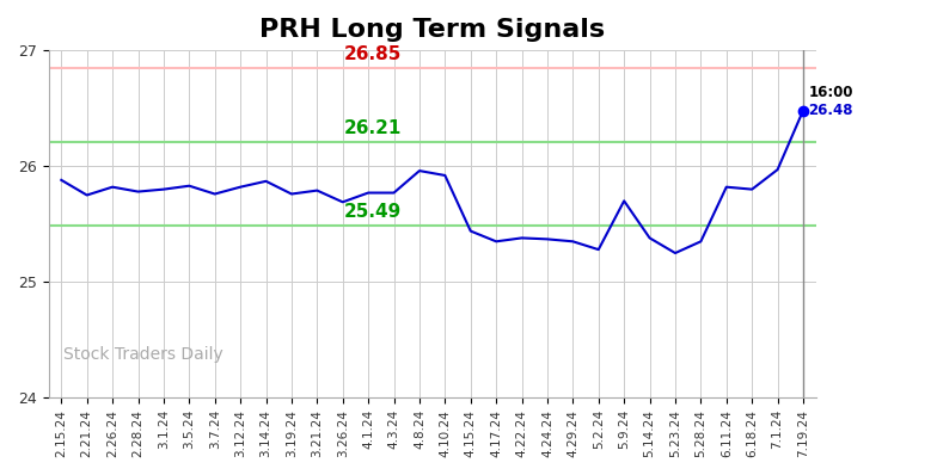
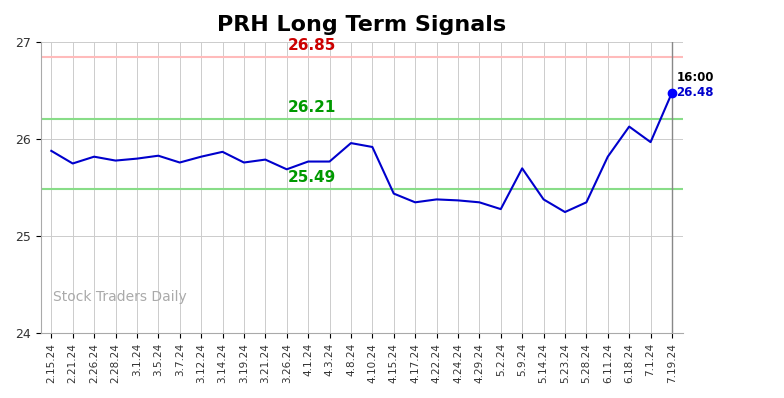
6.18.24: 25.80 -> 26.13
